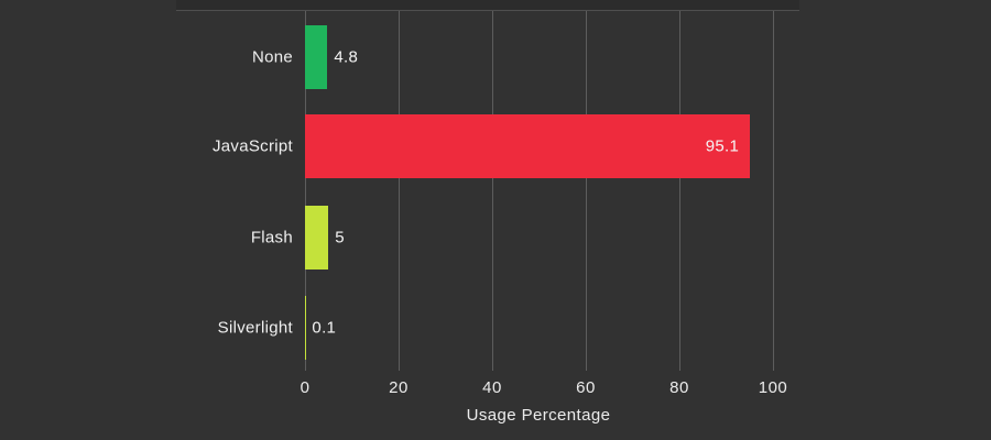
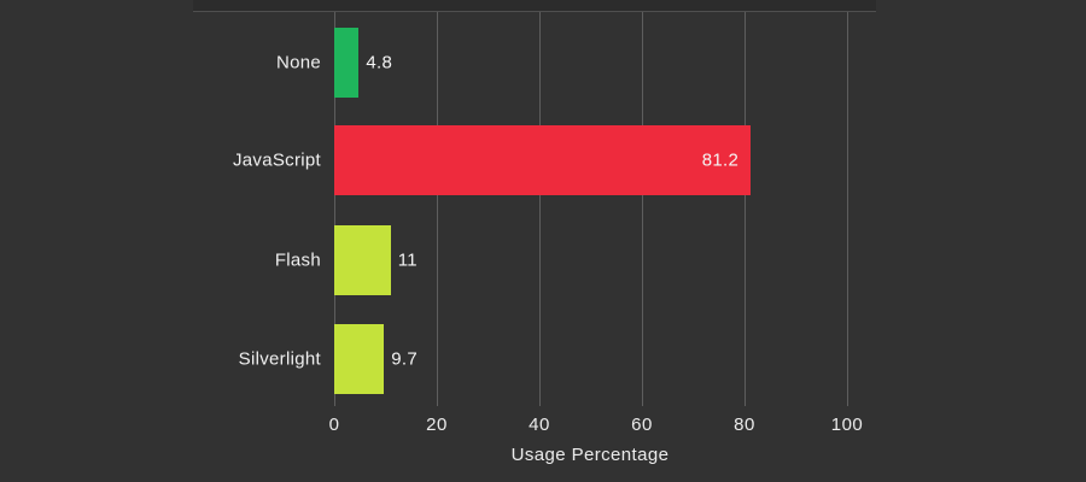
JavaScript: 95.1 -> 81.2
Flash: 5 -> 11
Silverlight: 0.1 -> 9.7
